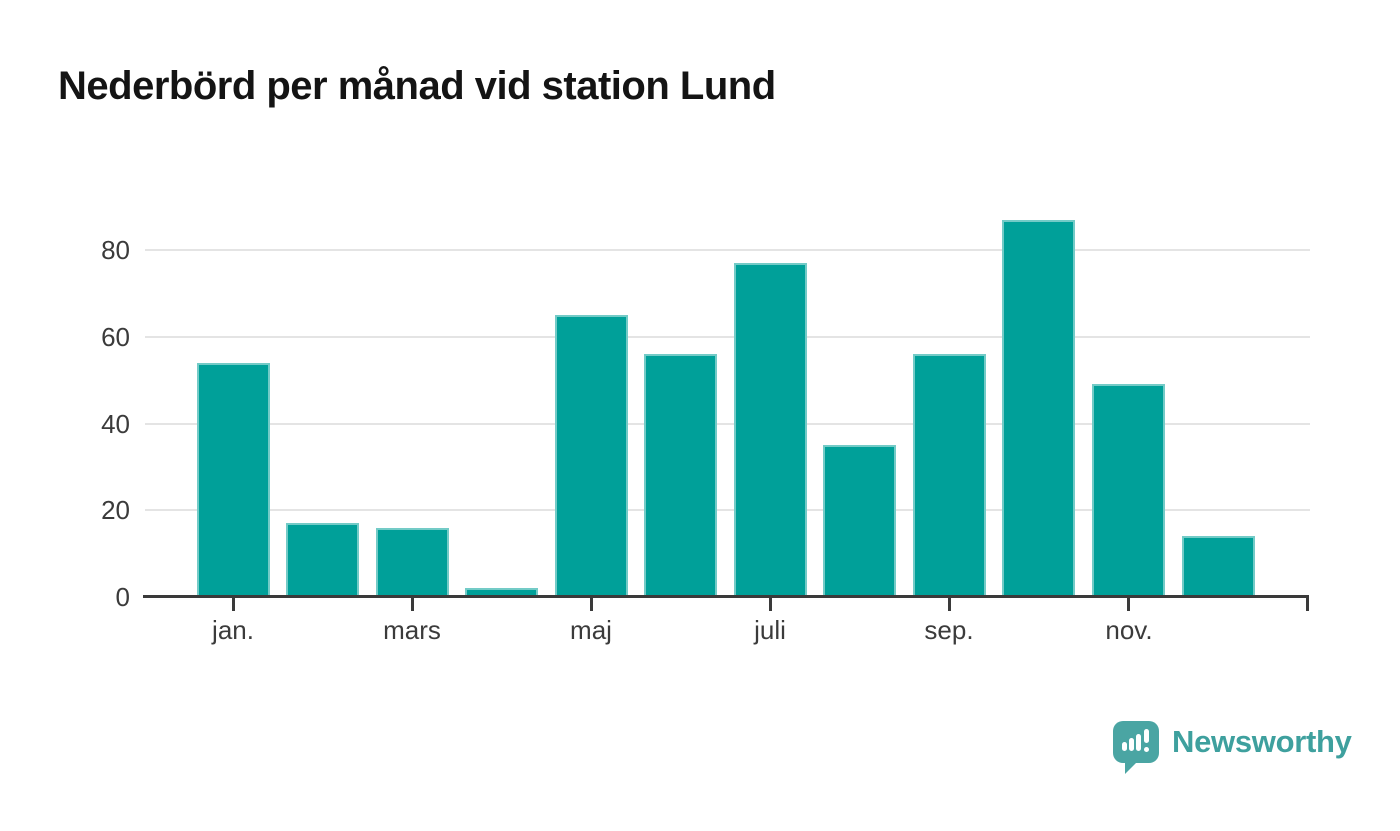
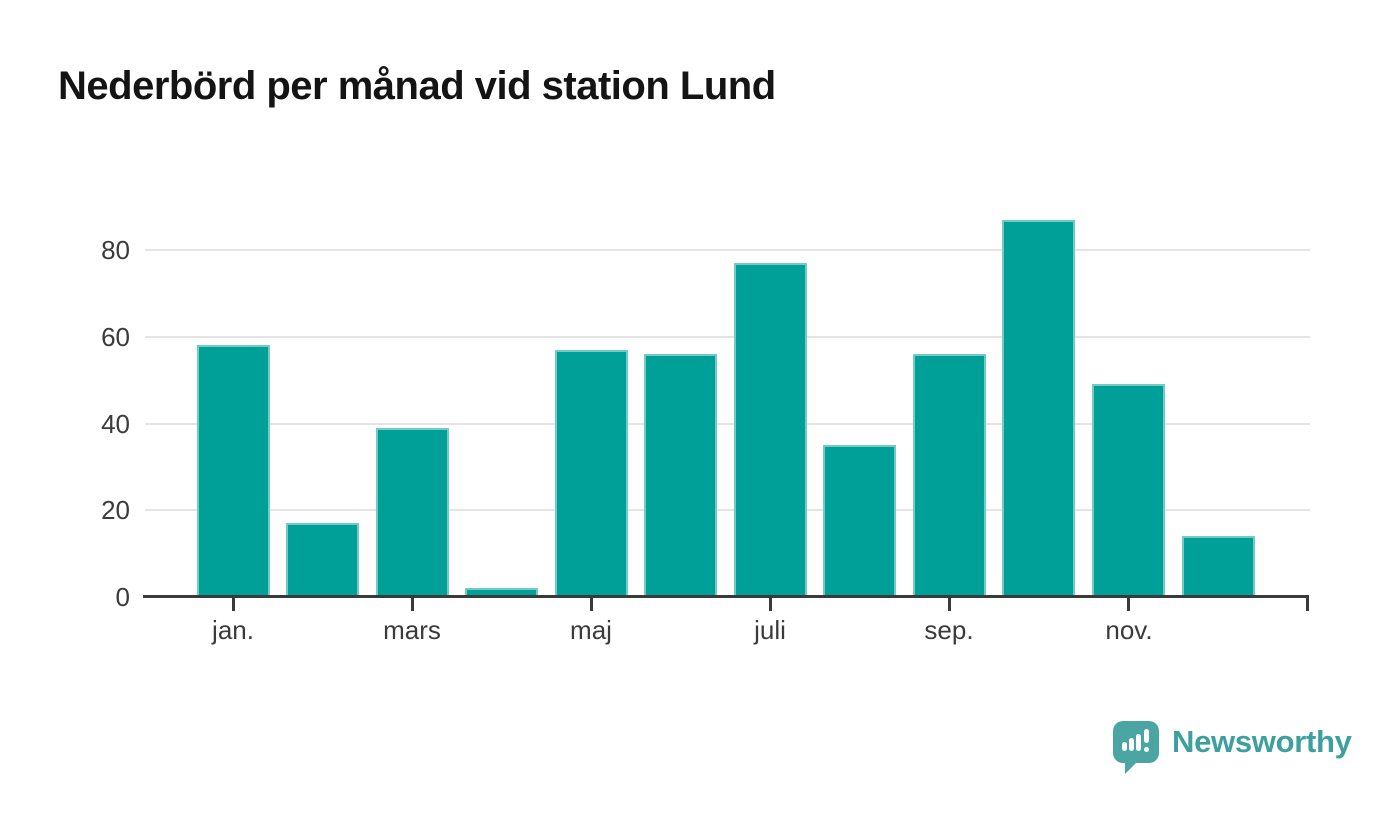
jan.: 54 -> 58
mars: 16 -> 39
maj: 65 -> 57
